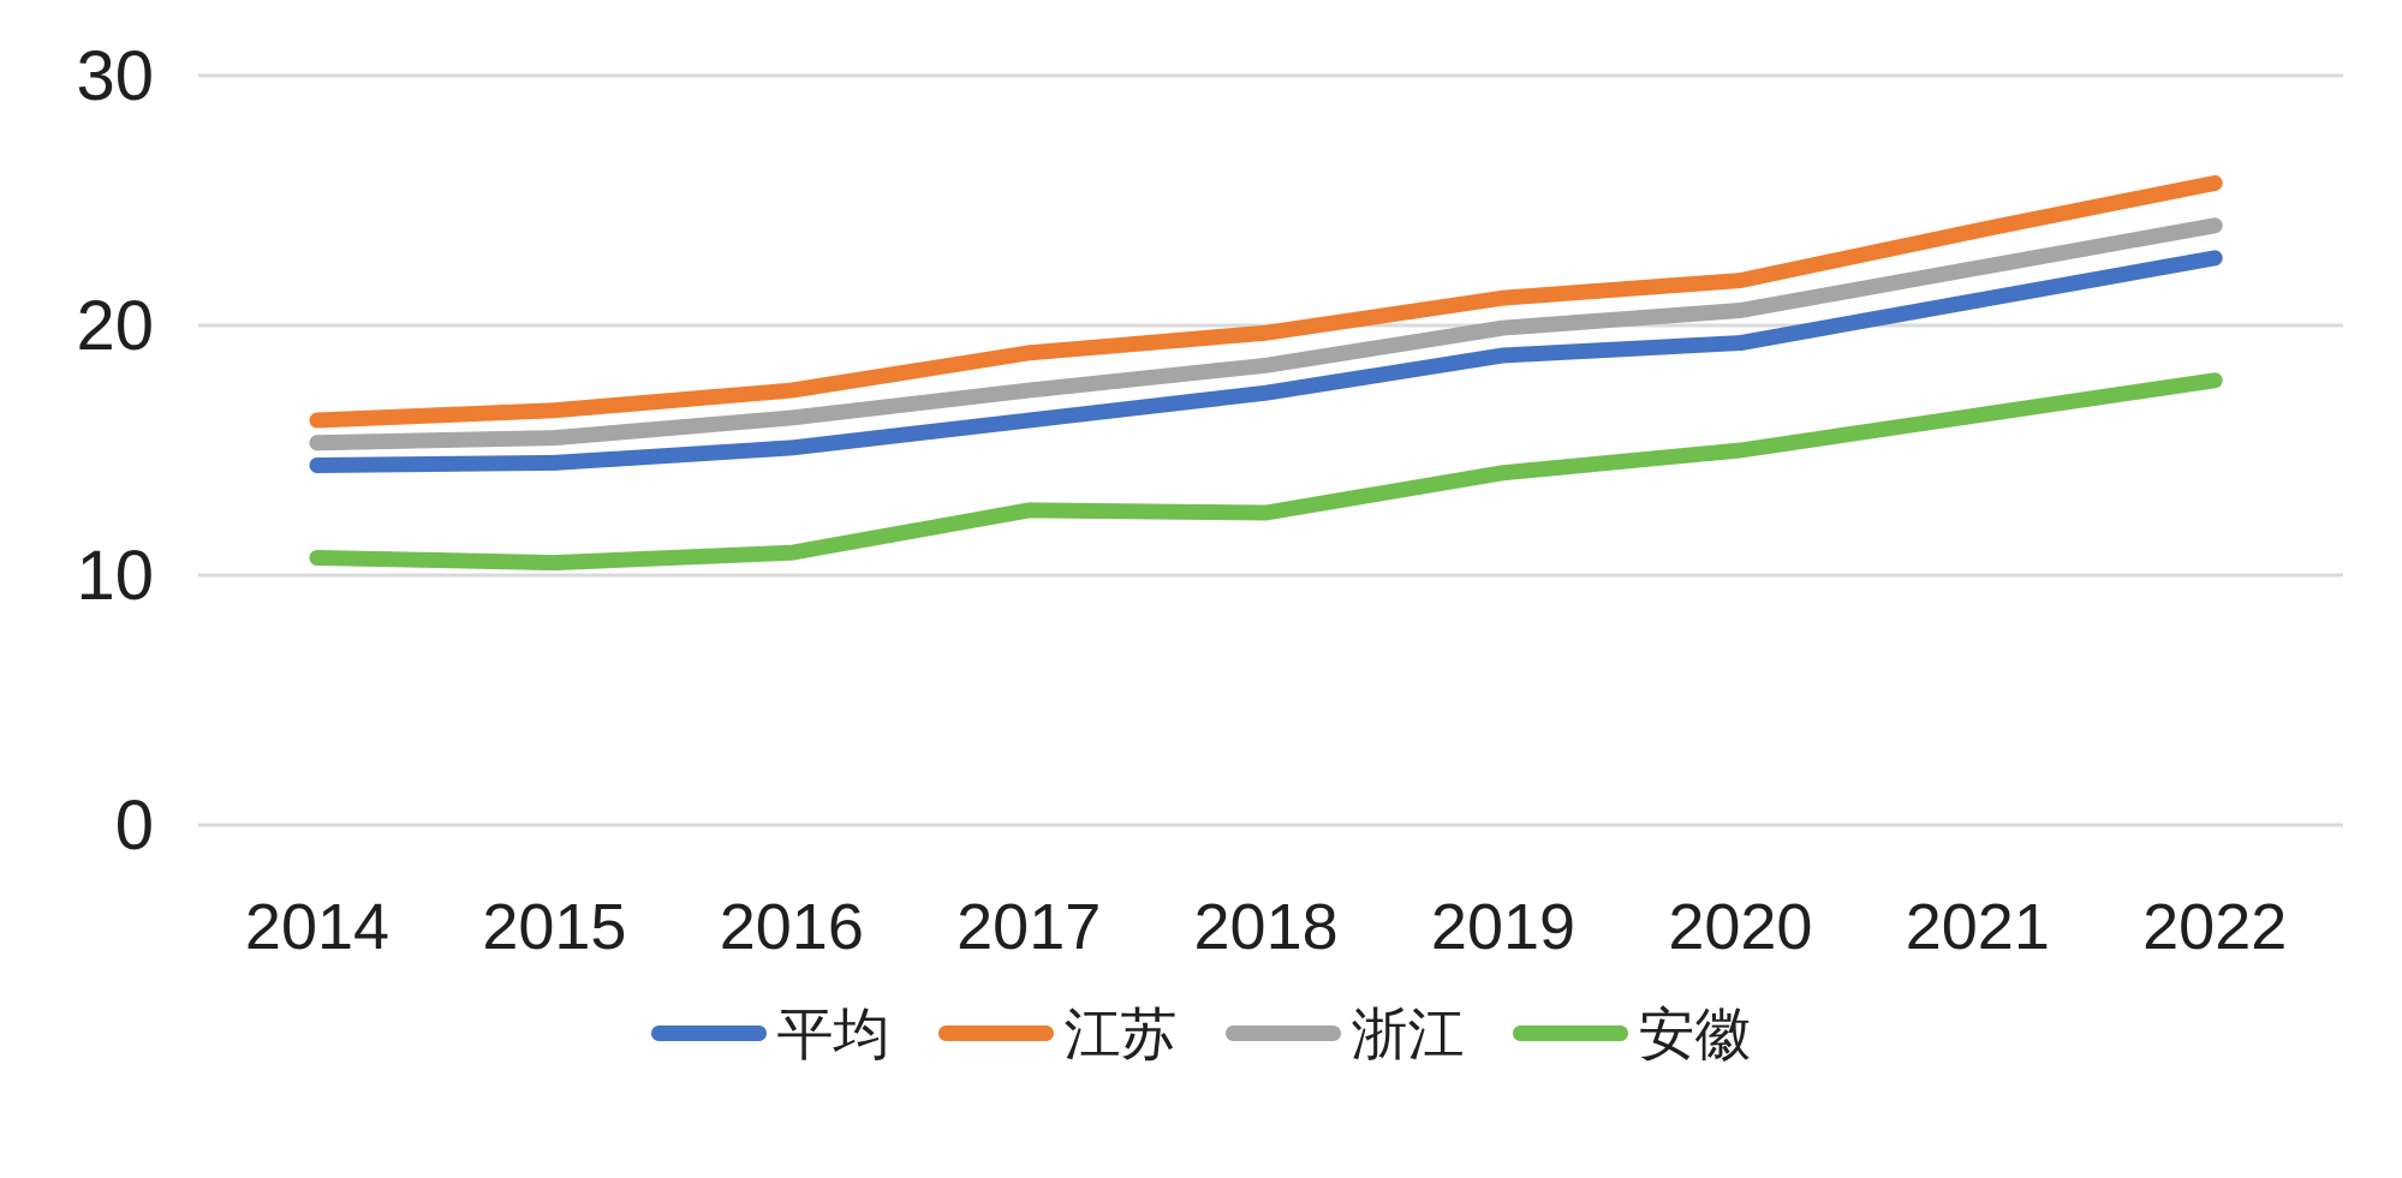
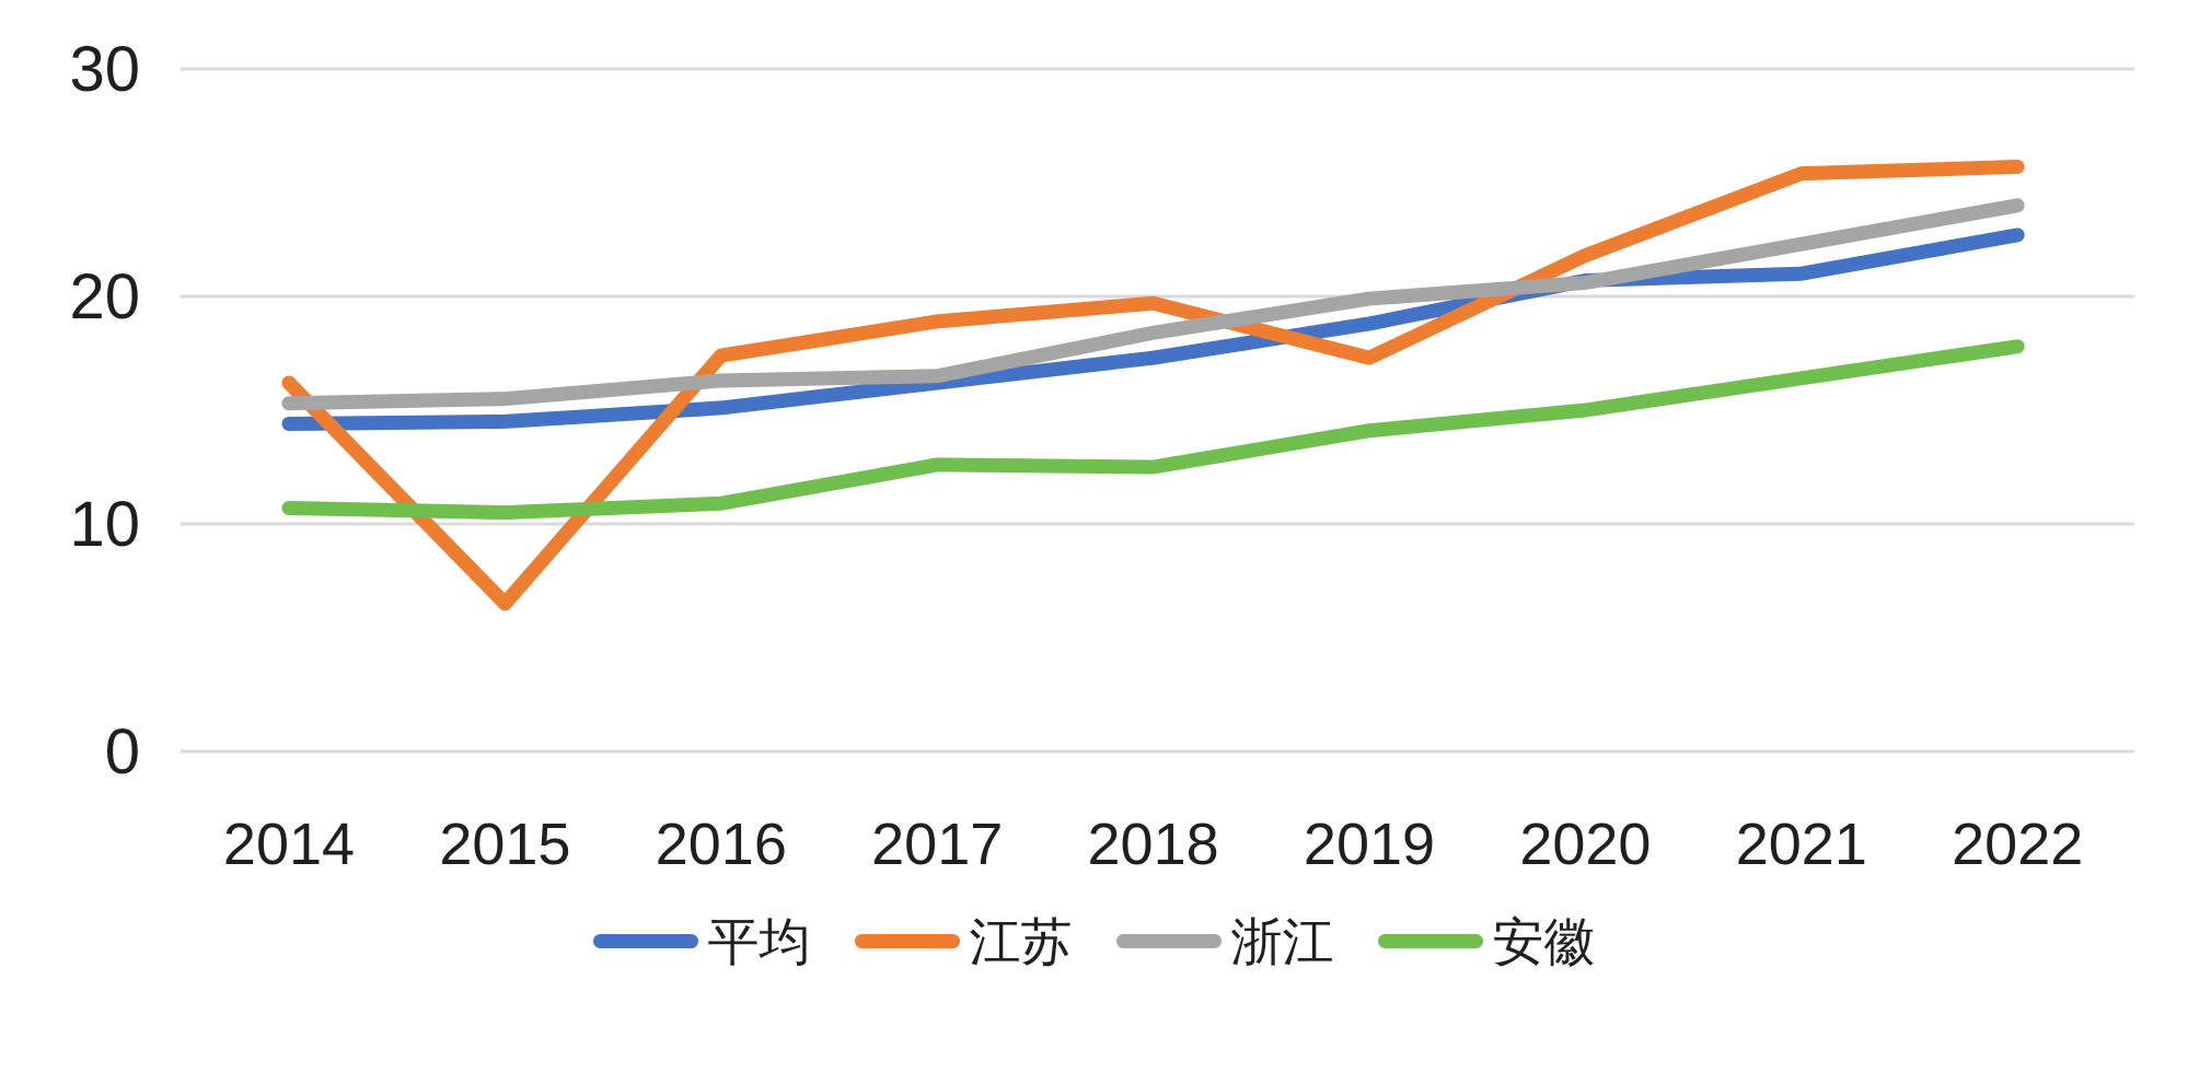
江苏/2015: 16.6 -> 6.5
浙江/2017: 17.4 -> 16.5
江苏/2019: 21.1 -> 17.3
平均/2020: 19.3 -> 20.7
江苏/2021: 23.8 -> 25.4
